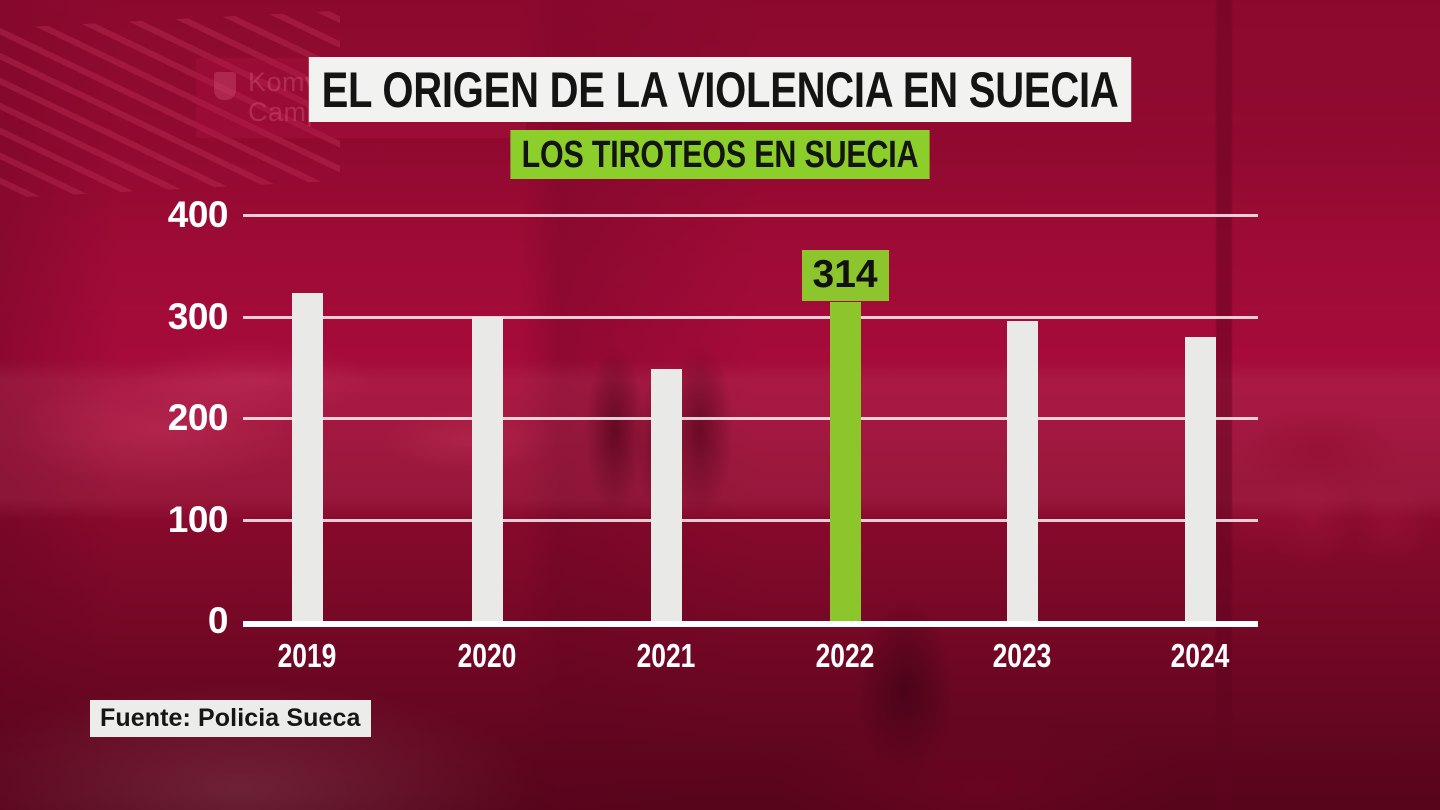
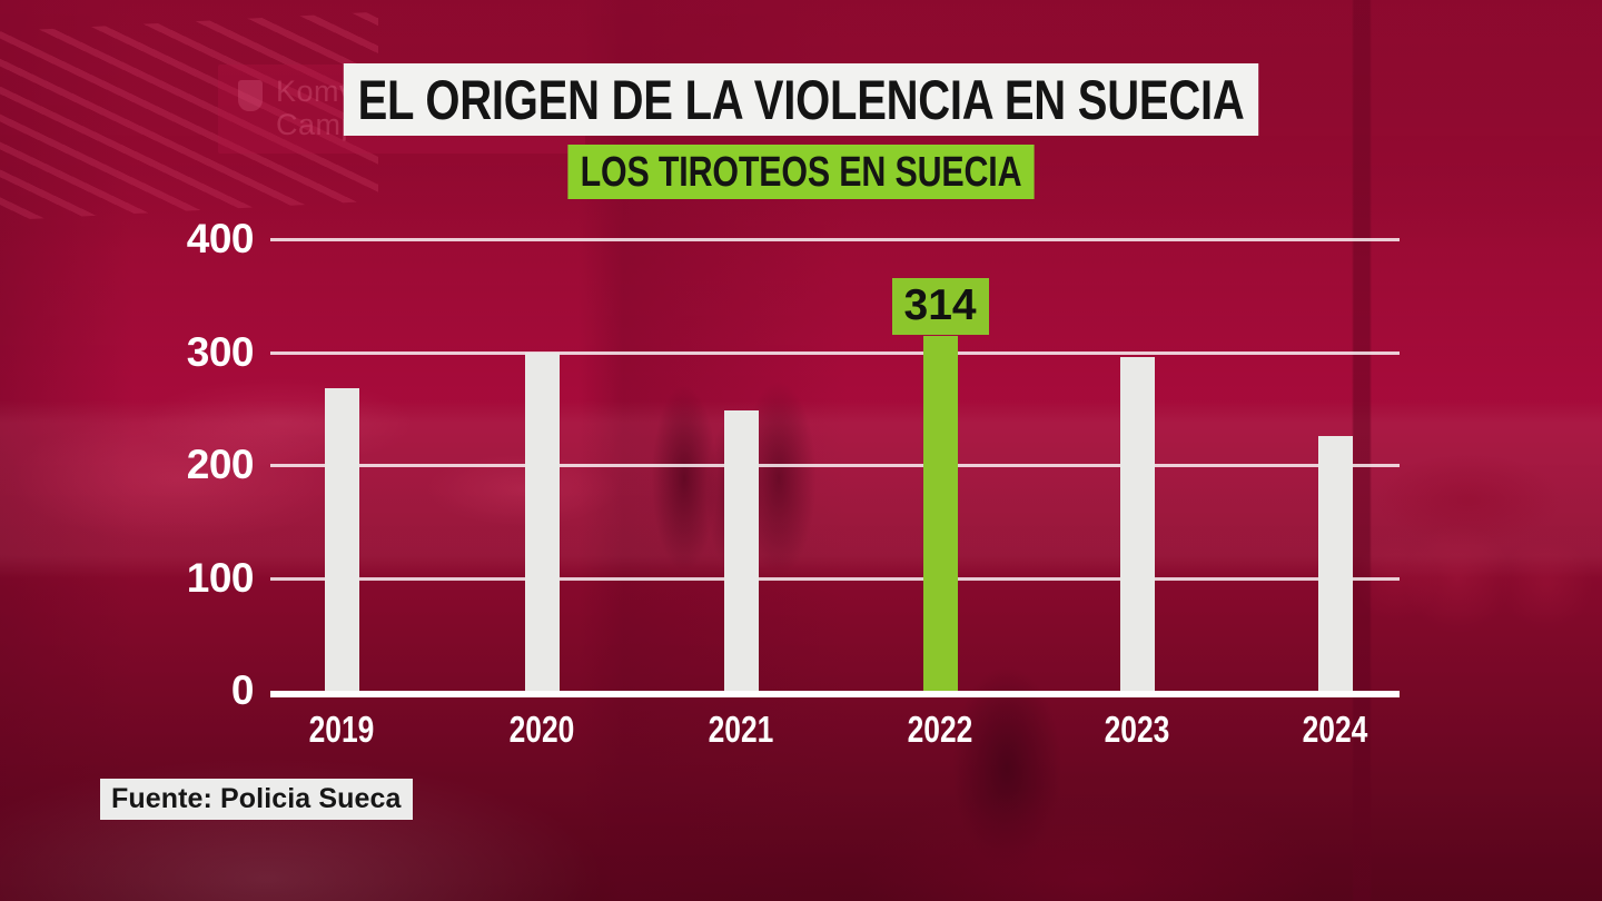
2019: 323 -> 268
2024: 280 -> 226
